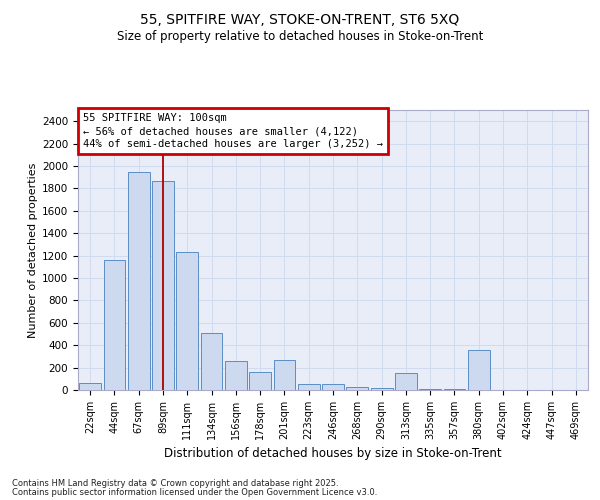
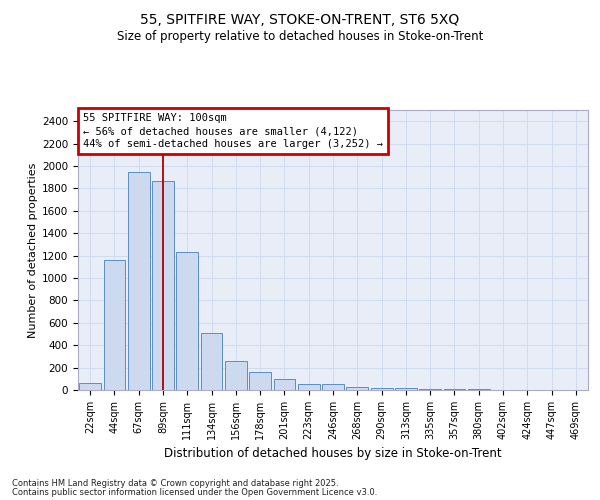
201sqm: 270 -> 100
313sqm: 150 -> 20
380sqm: 360 -> 0
